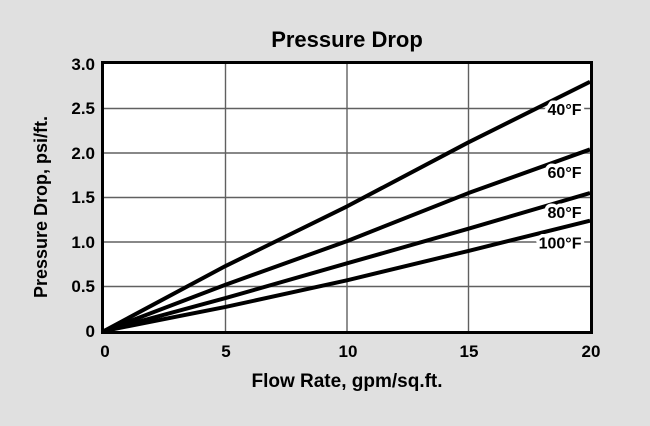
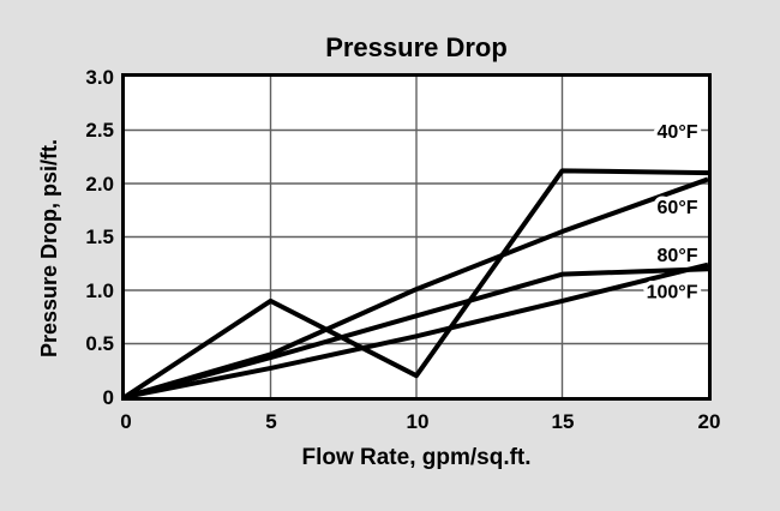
40°F/5: 0.7 -> 0.9
60°F/5: 0.5 -> 0.4
40°F/10: 1.4 -> 0.2
40°F/20: 2.8 -> 2.1
80°F/20: 1.6 -> 1.2
